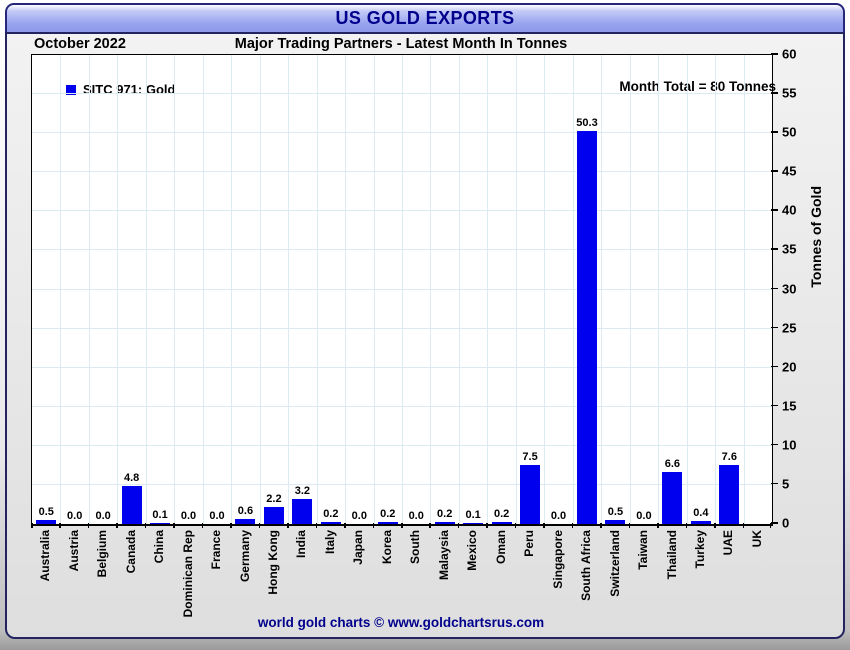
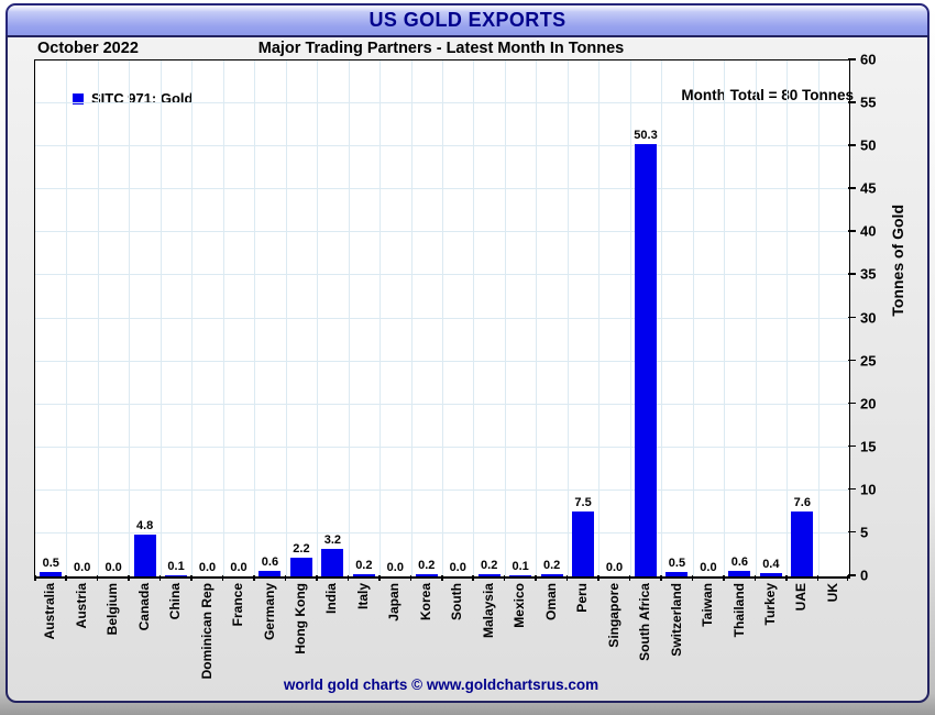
Thailand: 6.6 -> 0.6
